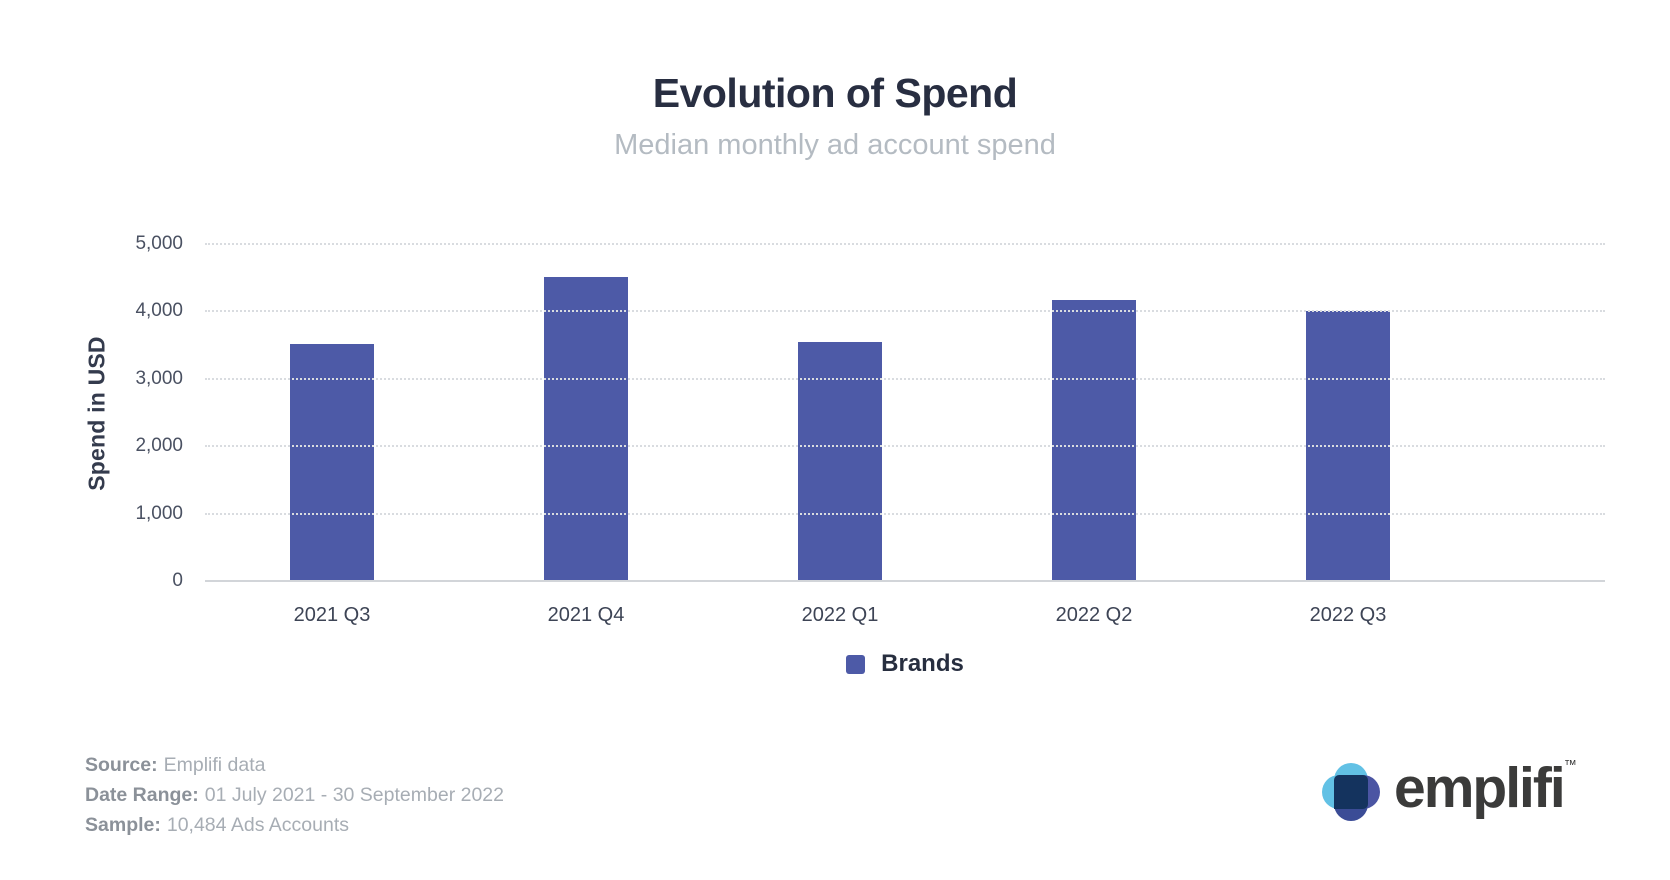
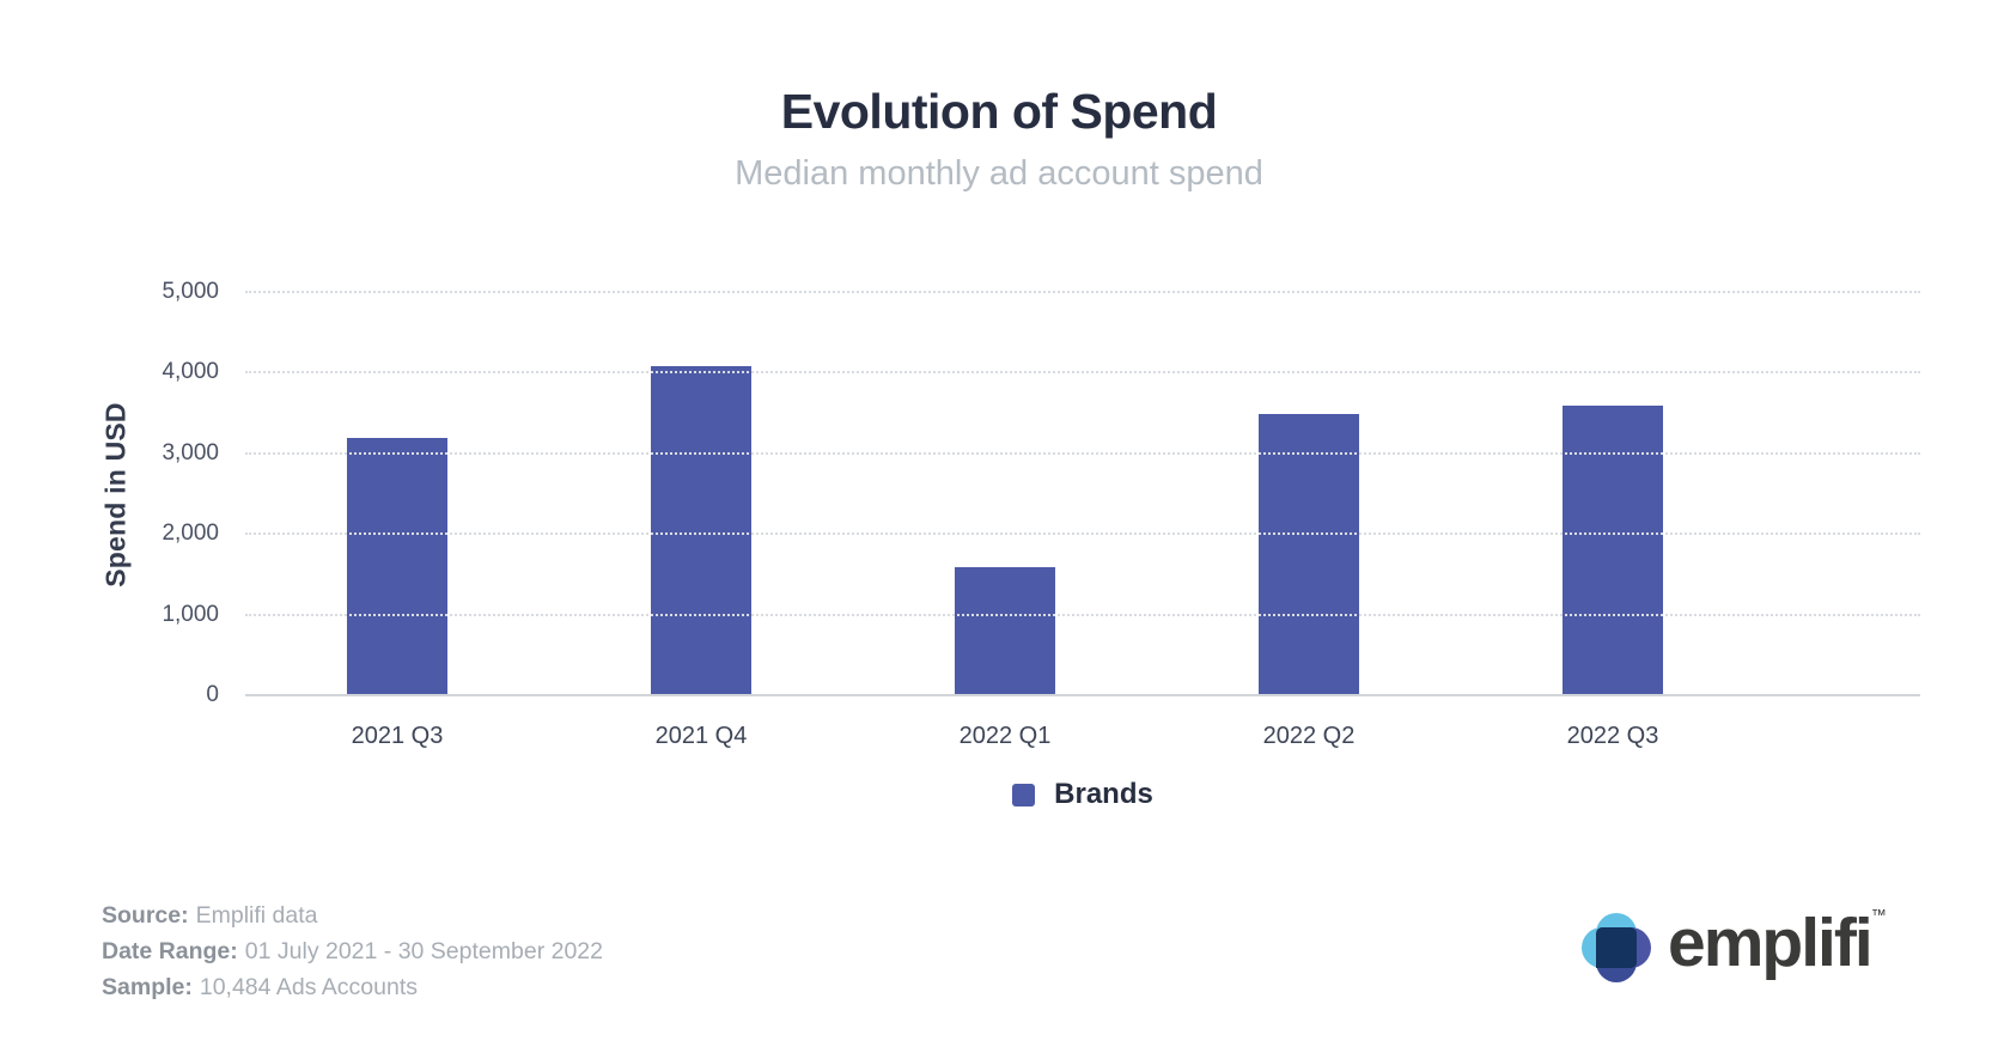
2021 Q3: 3500 -> 3200
2021 Q4: 4500 -> 4100
2022 Q1: 3600 -> 1600
2022 Q2: 4200 -> 3500
2022 Q3: 4000 -> 3600
